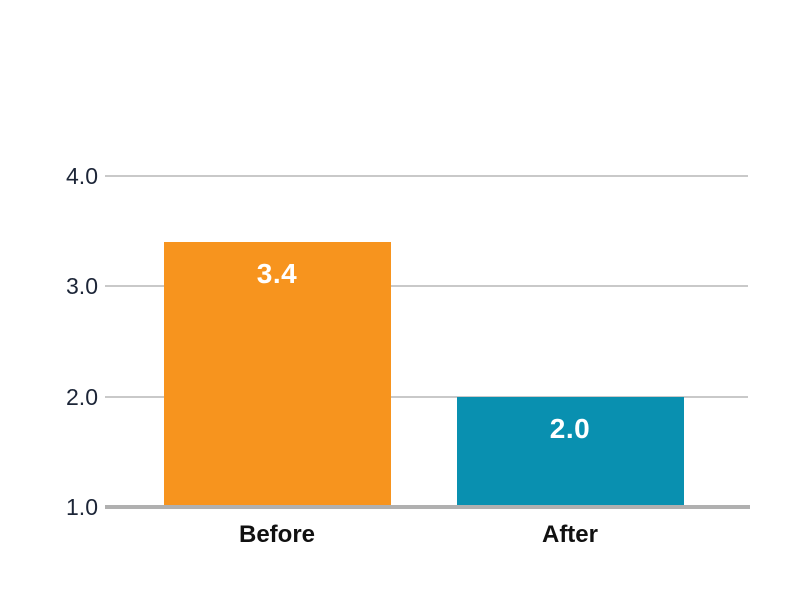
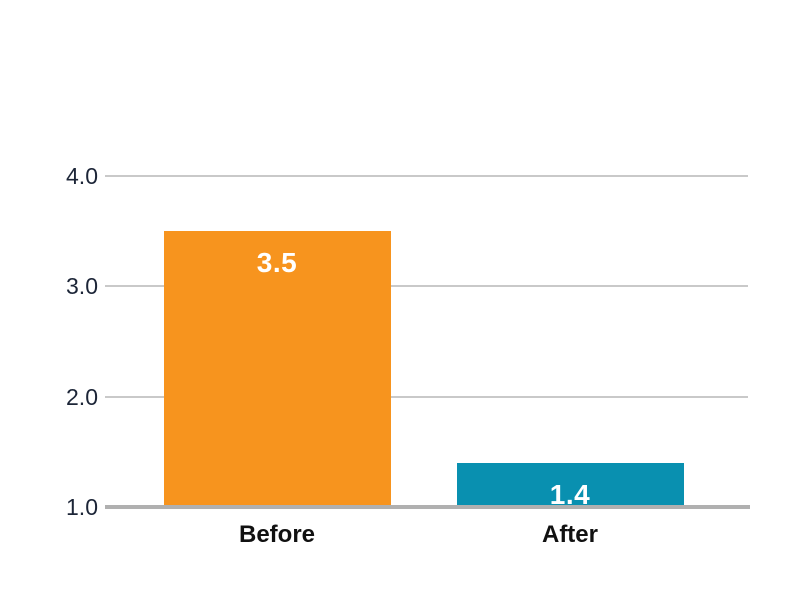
Before: 3.4 -> 3.5
After: 2.0 -> 1.4
